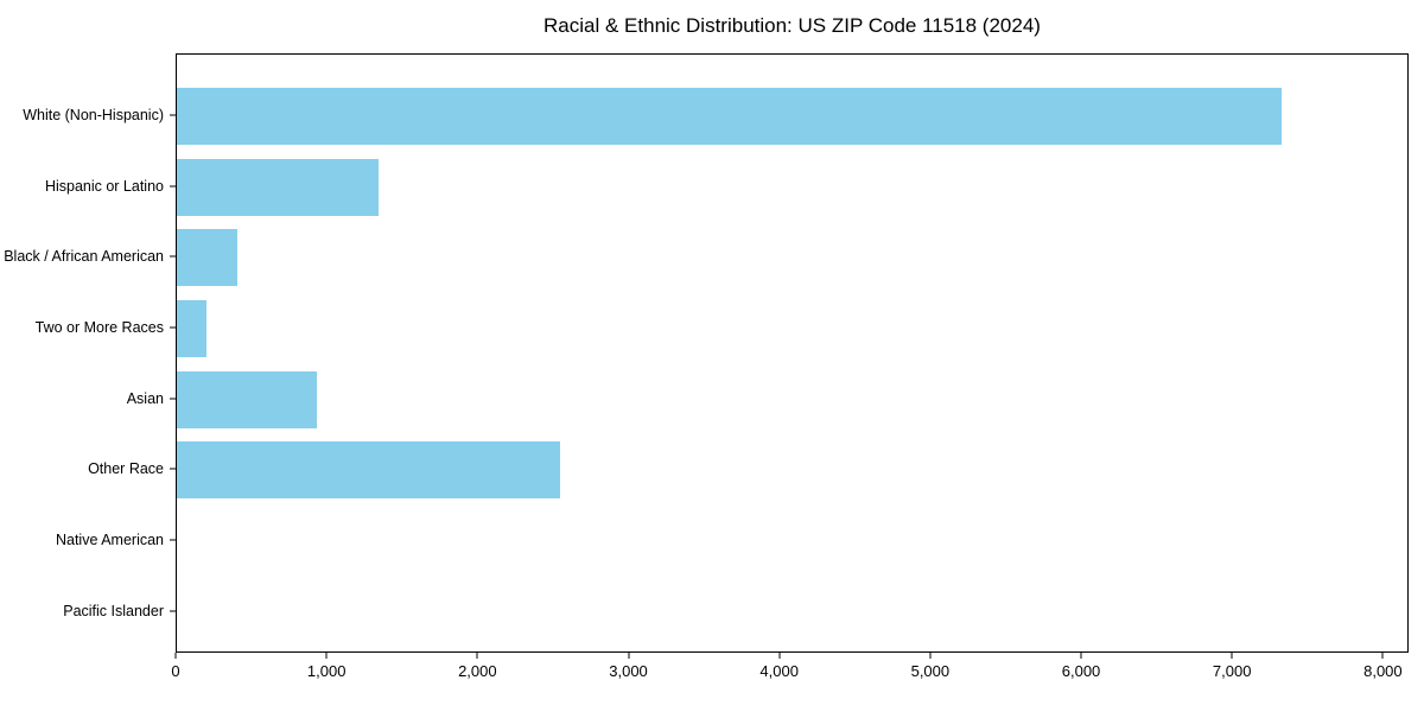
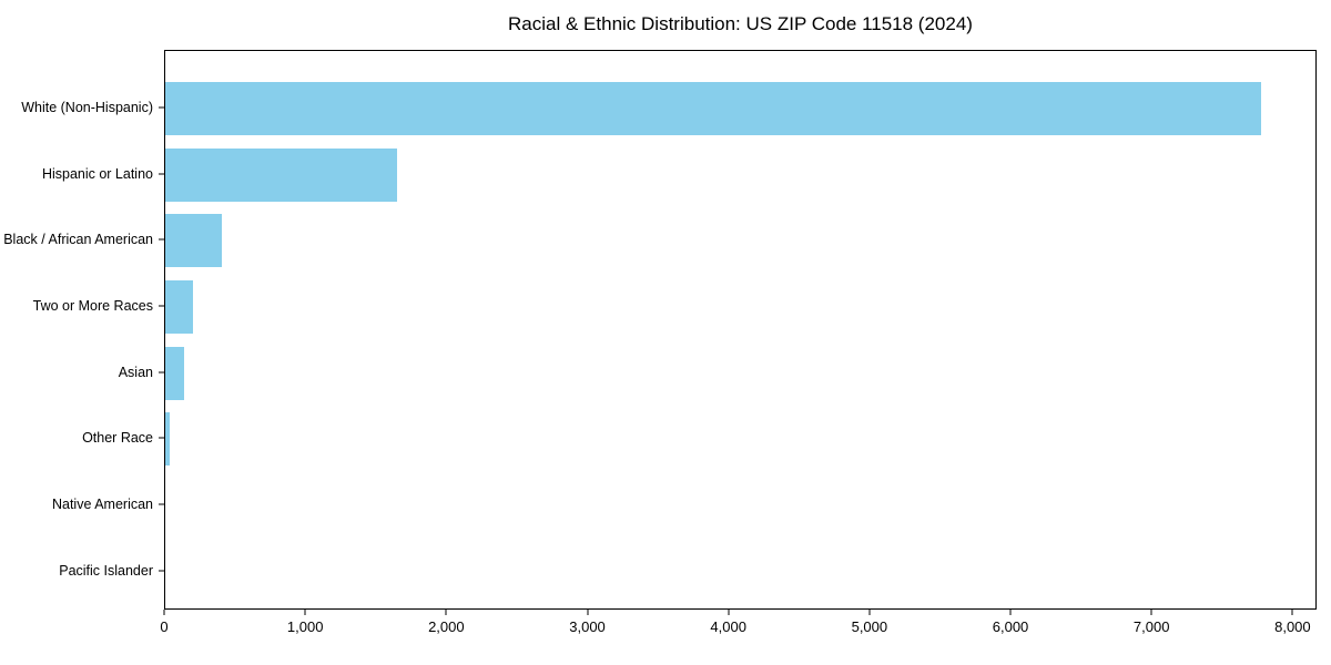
White (Non-Hispanic): 7320 -> 7770
Hispanic or Latino: 1340 -> 1640
Asian: 930 -> 140
Other Race: 2540 -> 40
